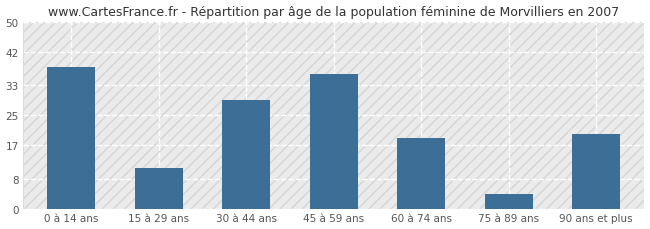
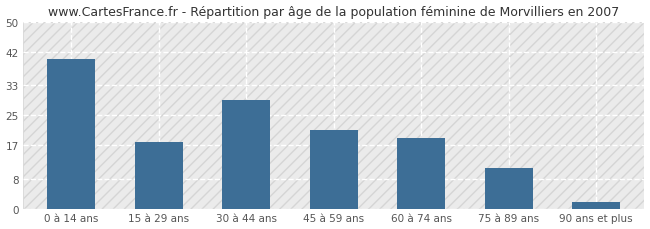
0 à 14 ans: 38 -> 40
15 à 29 ans: 11 -> 18
45 à 59 ans: 36 -> 21
75 à 89 ans: 4 -> 11
90 ans et plus: 20 -> 2
